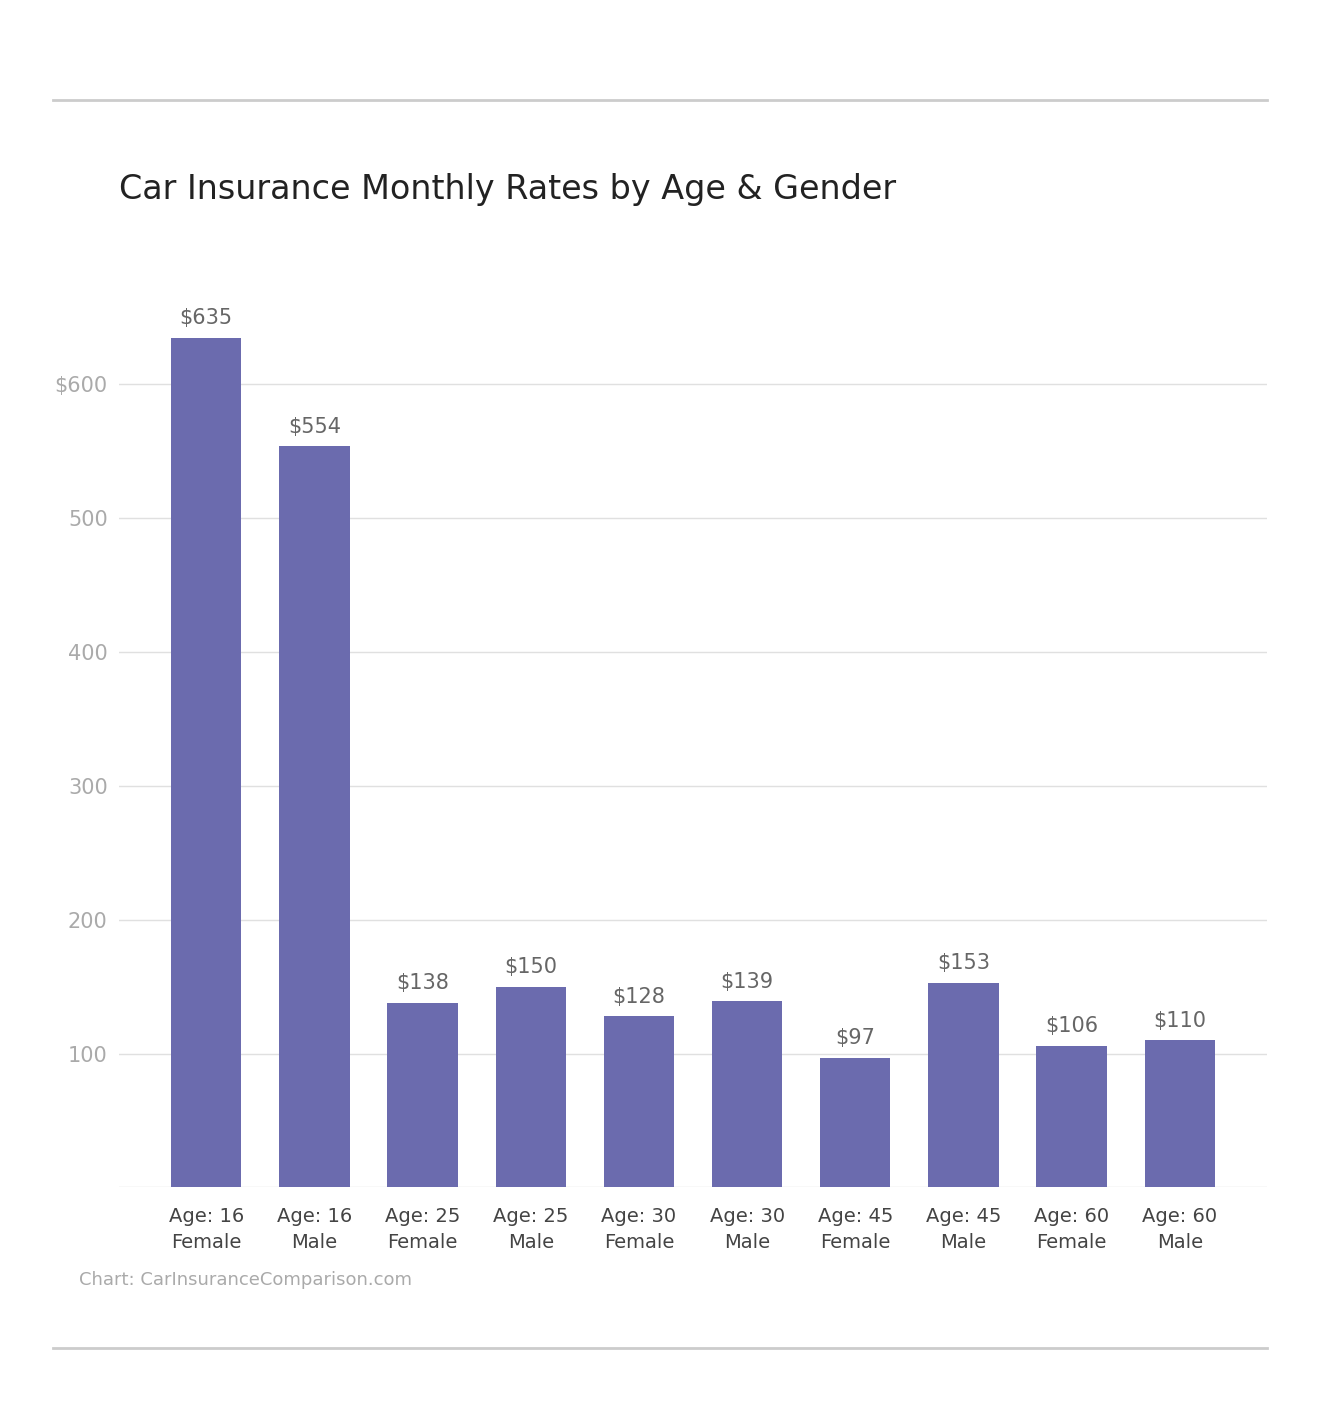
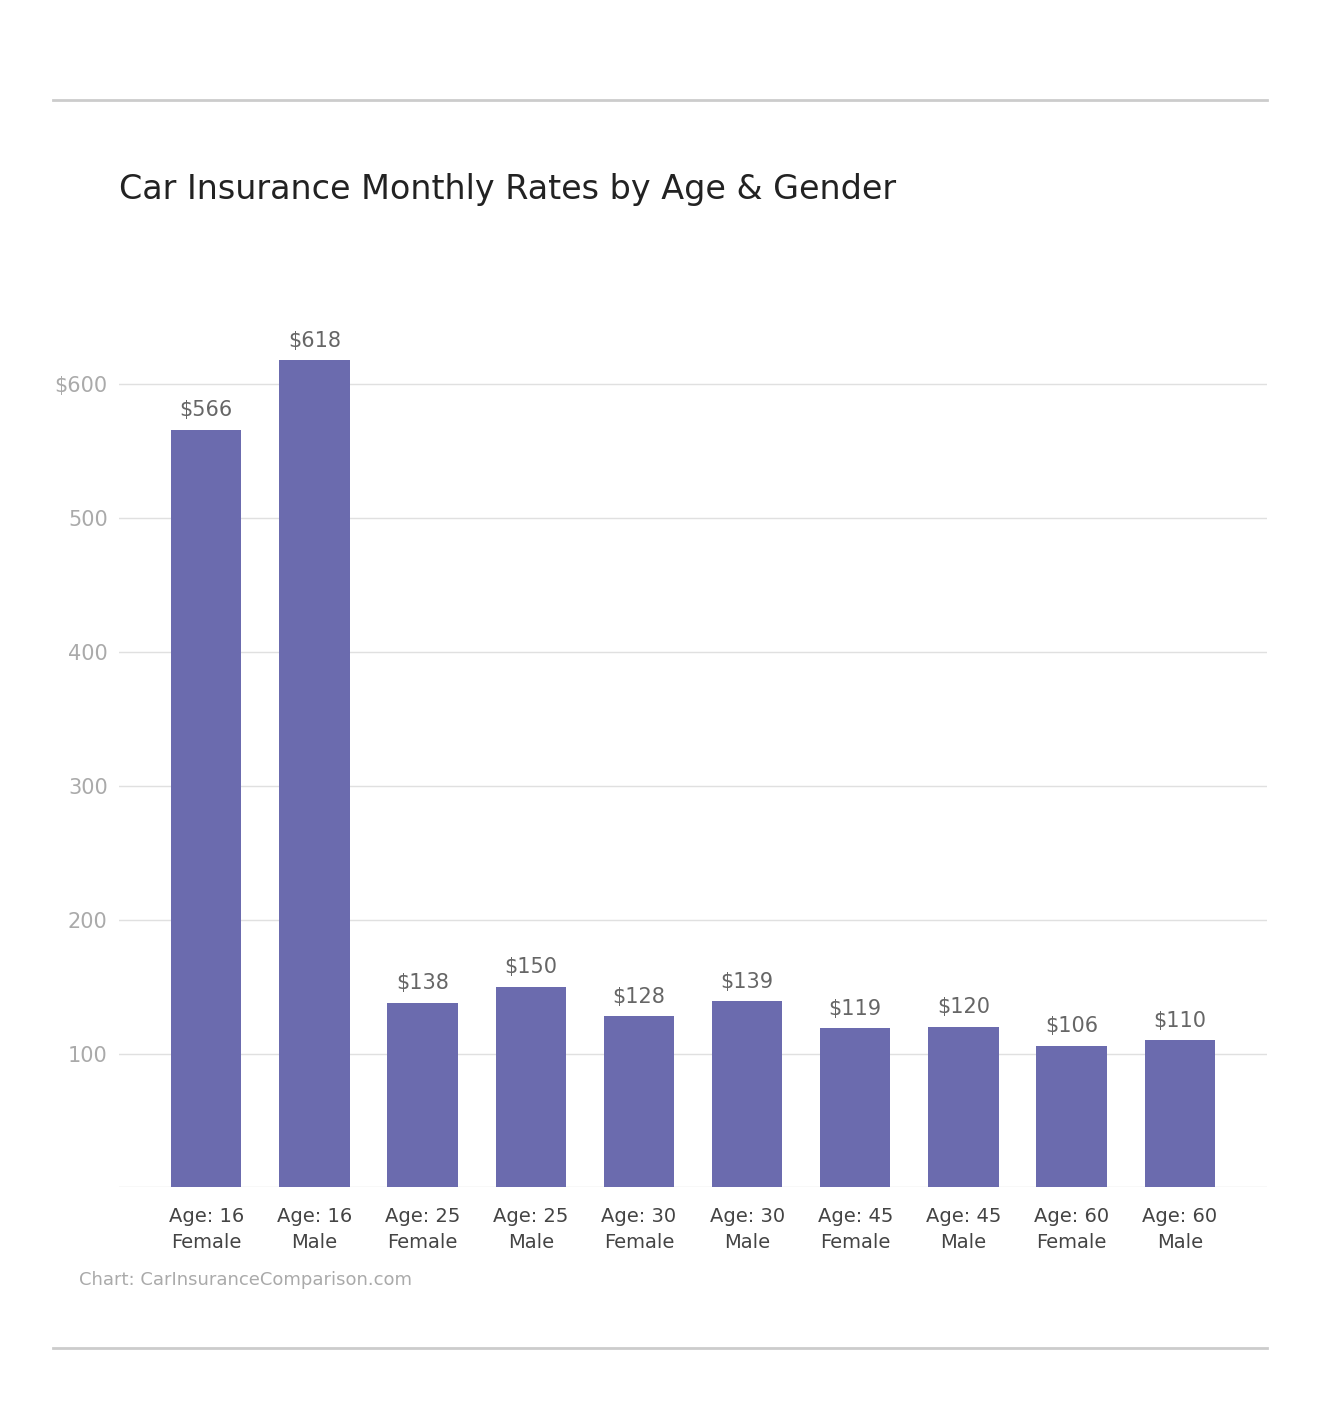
Age: 16 Female: $635 -> $566
Age: 16 Male: $554 -> $618
Age: 45 Female: $97 -> $119
Age: 45 Male: $153 -> $120
